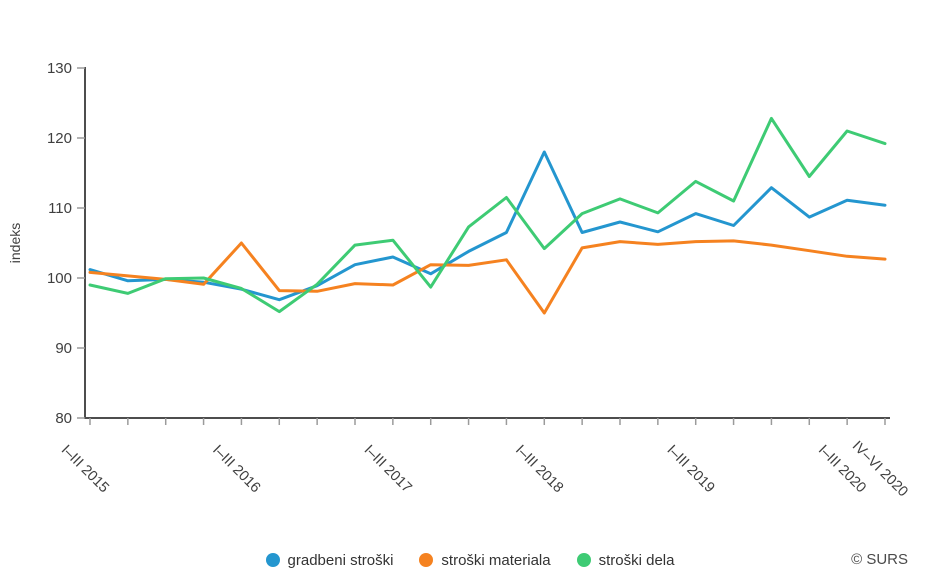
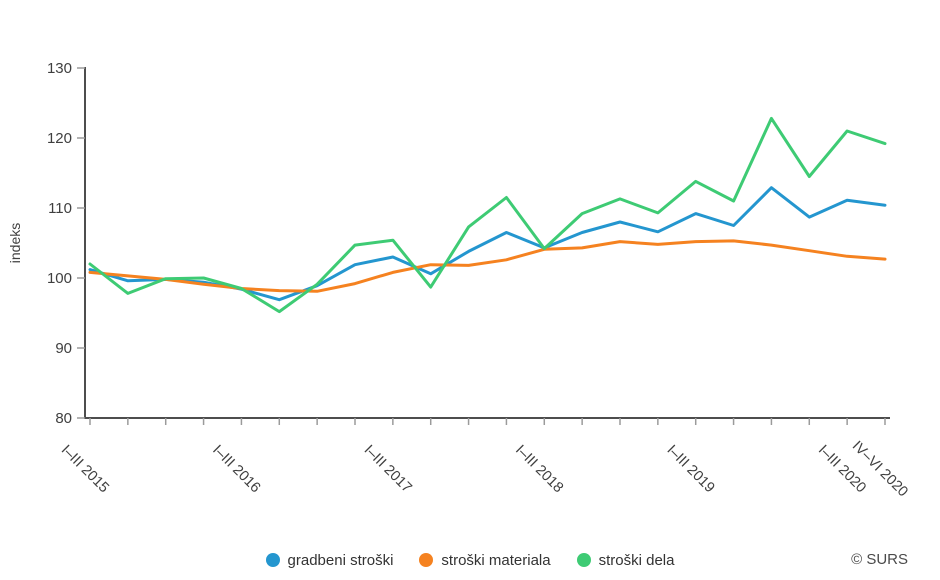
stroški dela/I–III 2015: 99 -> 102
stroški materiala/I–III 2016: 105 -> 98
stroški materiala/I–III 2017: 99 -> 101
gradbeni stroški/I–III 2018: 118 -> 104
stroški materiala/I–III 2018: 95 -> 104
